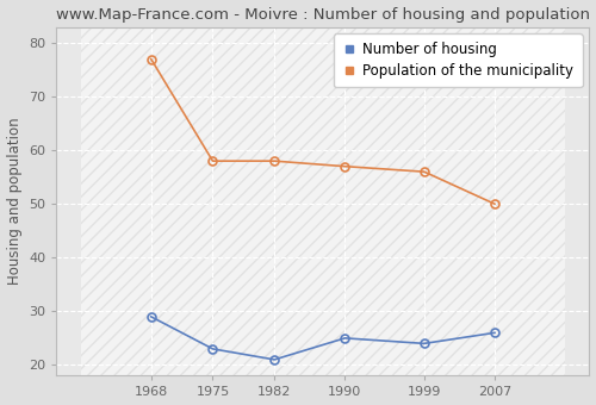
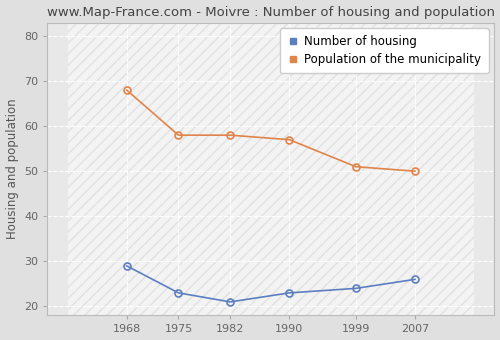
Population of the municipality/1968: 77 -> 68
Number of housing/1990: 25 -> 23
Population of the municipality/1999: 56 -> 51
